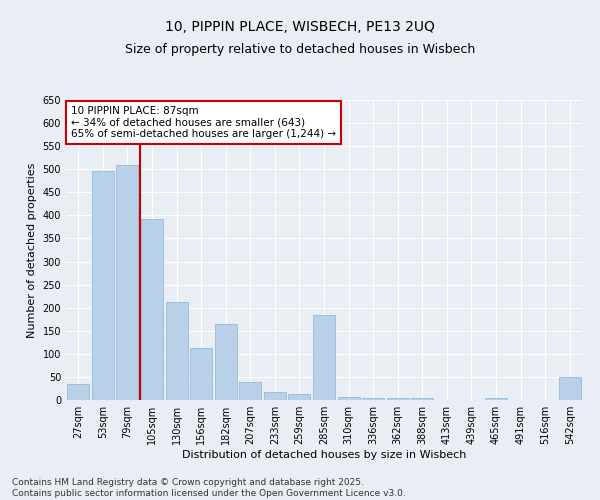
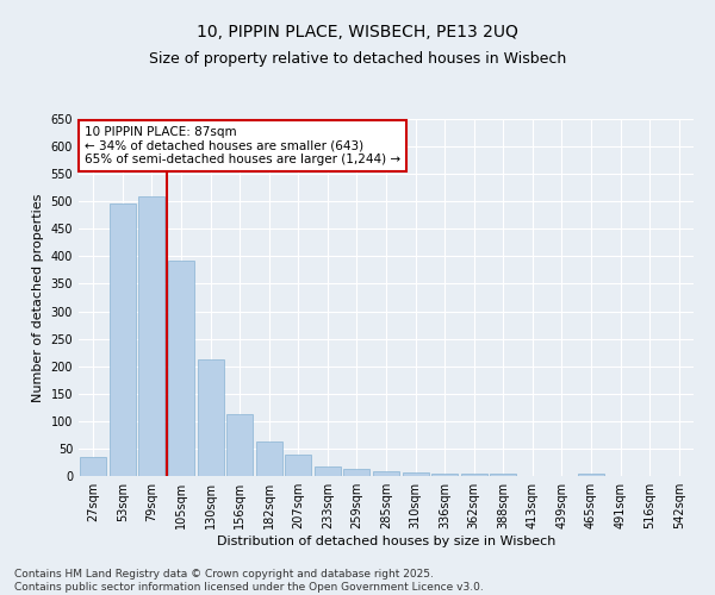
182sqm: 165 -> 63
285sqm: 185 -> 9
542sqm: 50 -> 1
